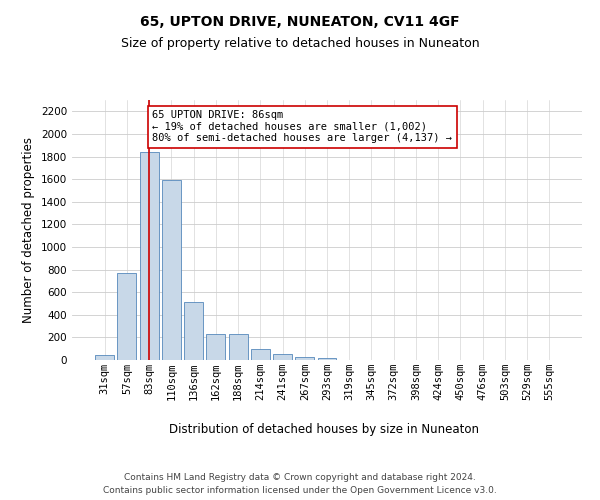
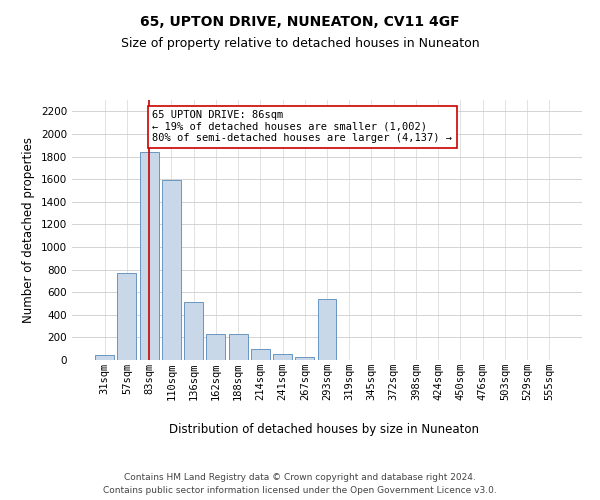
293sqm: 20 -> 540
